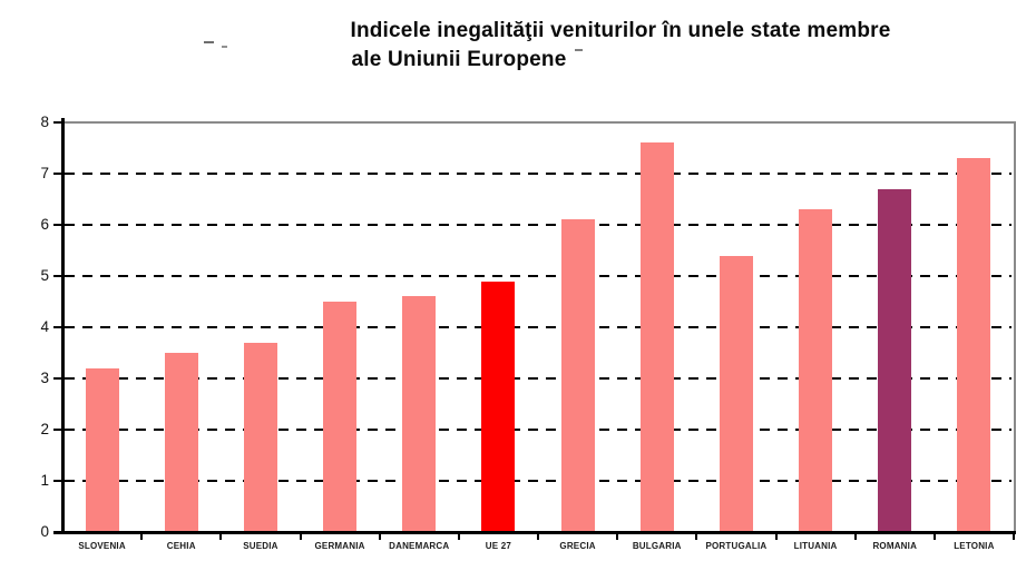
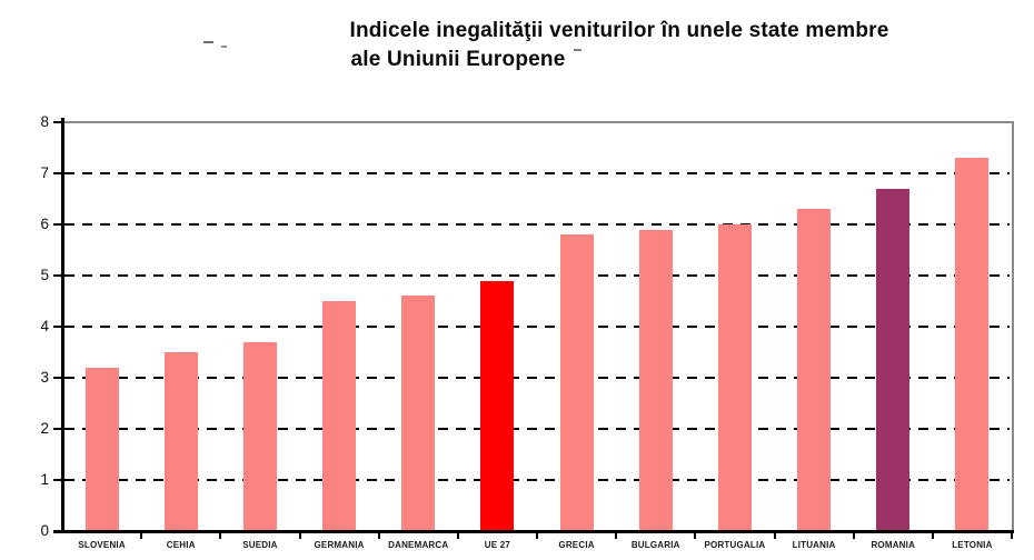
GRECIA: 6.1 -> 5.8
BULGARIA: 7.6 -> 5.9
PORTUGALIA: 5.4 -> 6.0
